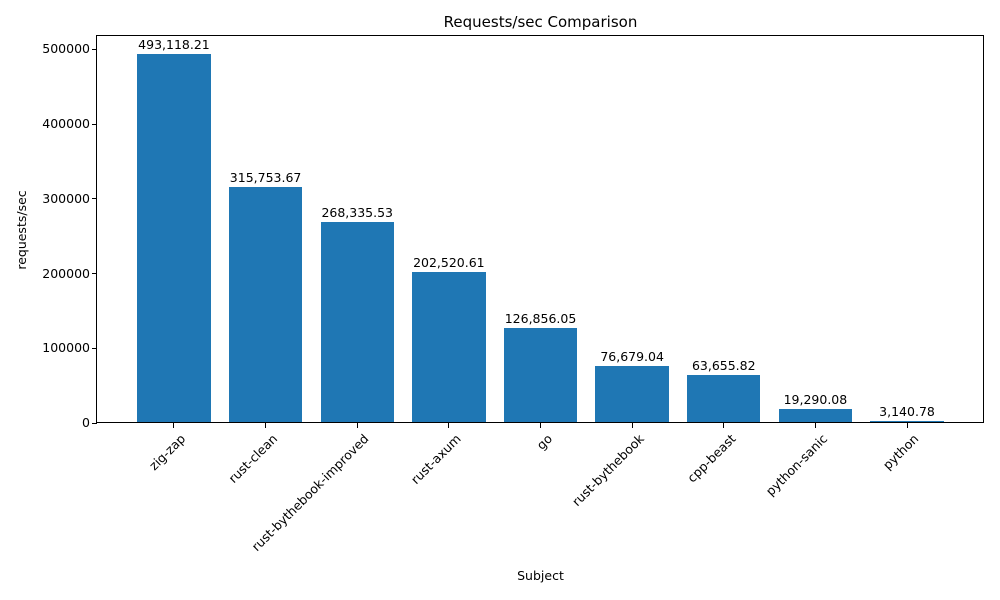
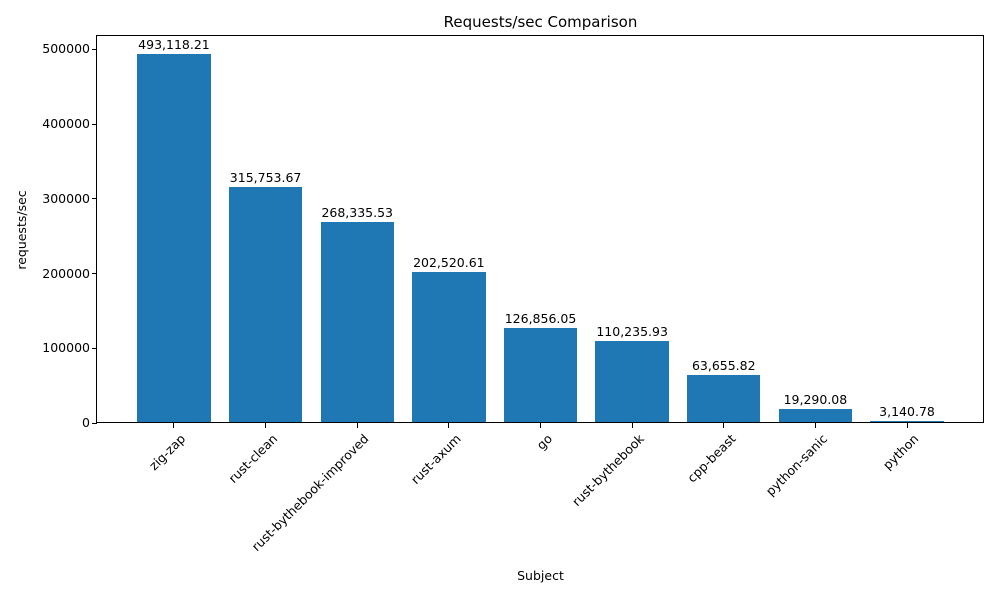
rust-bythebook: 76,679.04 -> 110,235.93
